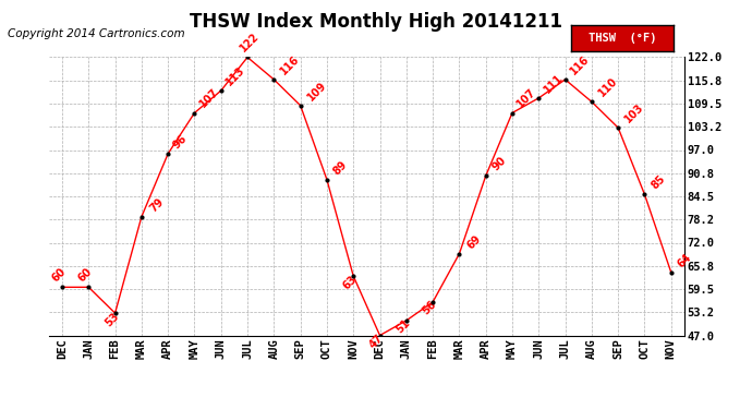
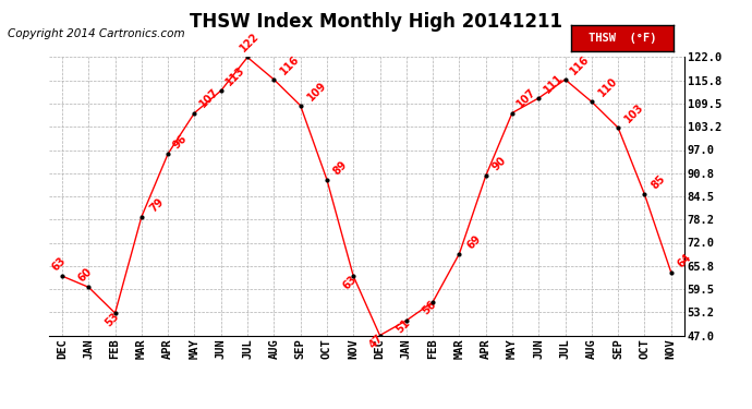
DEC: 60 -> 63
